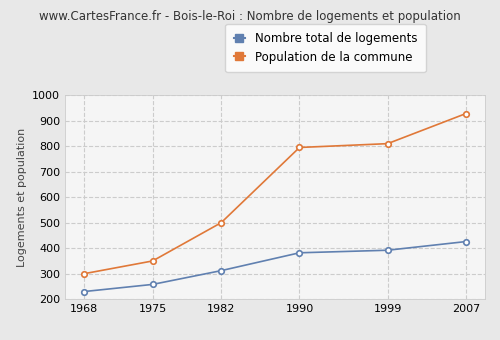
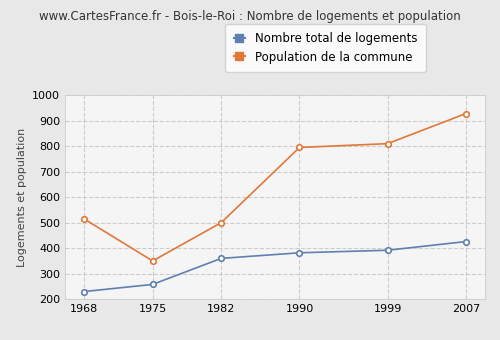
Population de la commune/1968: 300 -> 515
Nombre total de logements/1982: 312 -> 360
